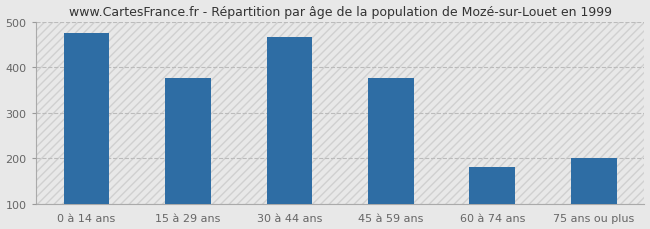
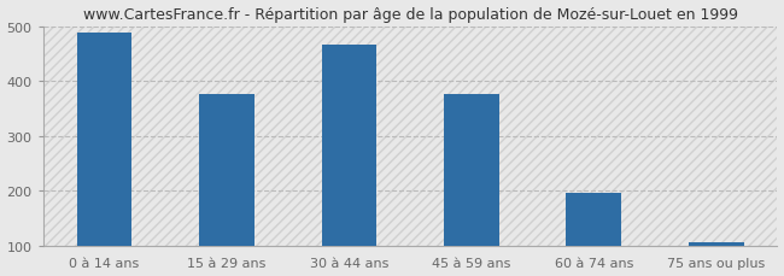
0 à 14 ans: 475 -> 487
60 à 74 ans: 180 -> 197
75 ans ou plus: 200 -> 107
